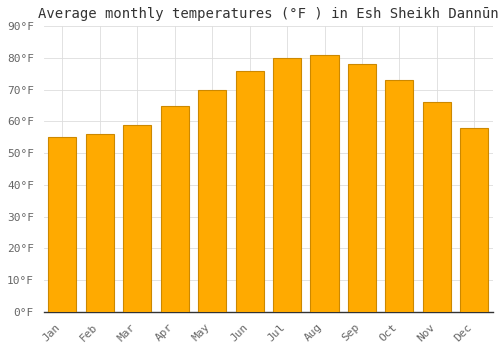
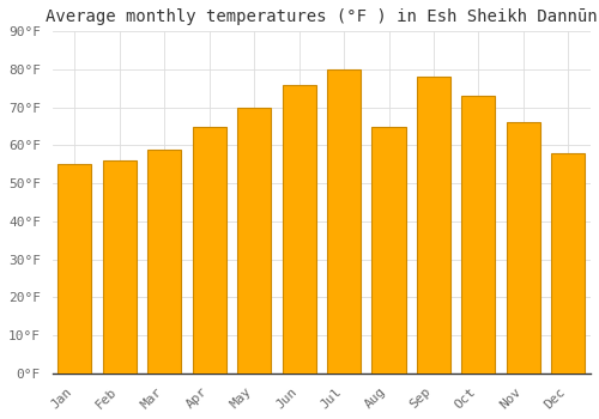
Aug: 81°F -> 65°F
